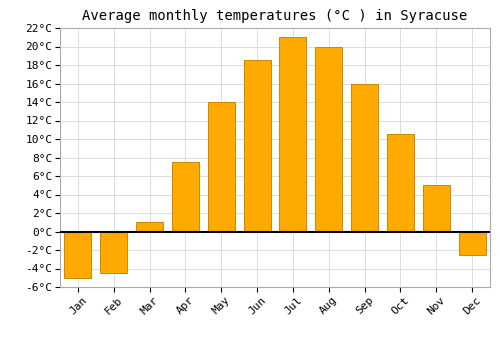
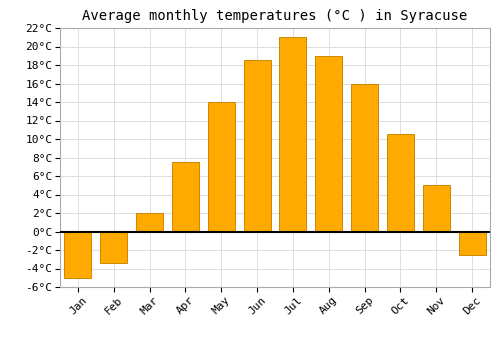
Feb: -4.5°C -> -3.4°C
Mar: 1.0°C -> 2.0°C
Aug: 20.0°C -> 19.0°C
